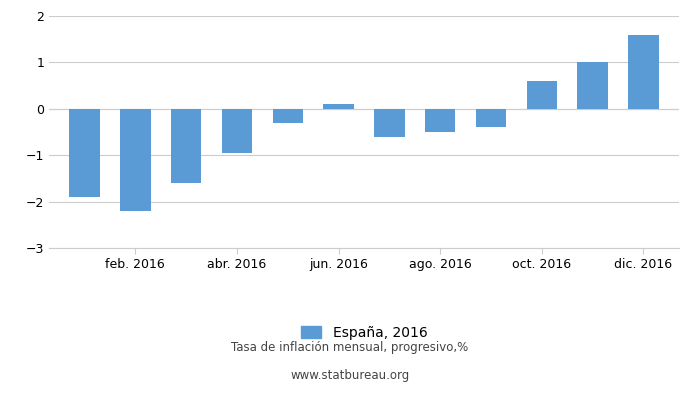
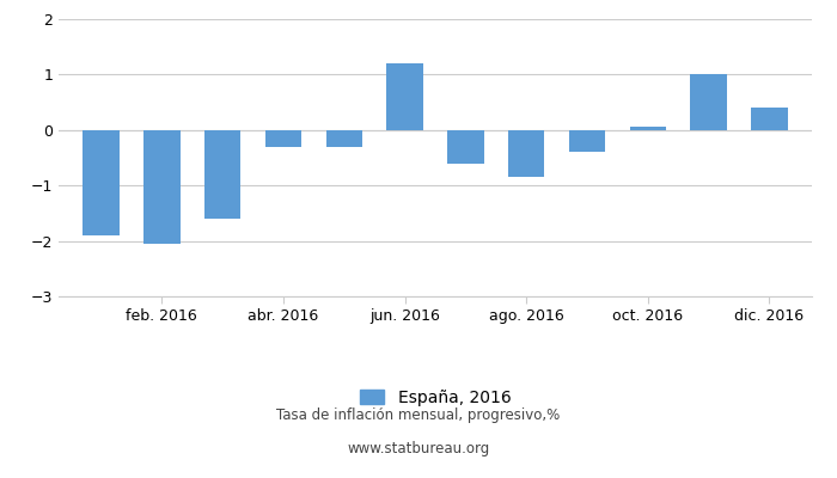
feb. 2016: -2.20 -> -2.05
abr. 2016: -0.95 -> -0.30
jun. 2016: 0.10 -> 1.20
ago. 2016: -0.50 -> -0.85
oct. 2016: 0.60 -> 0.05
dic. 2016: 1.60 -> 0.40
